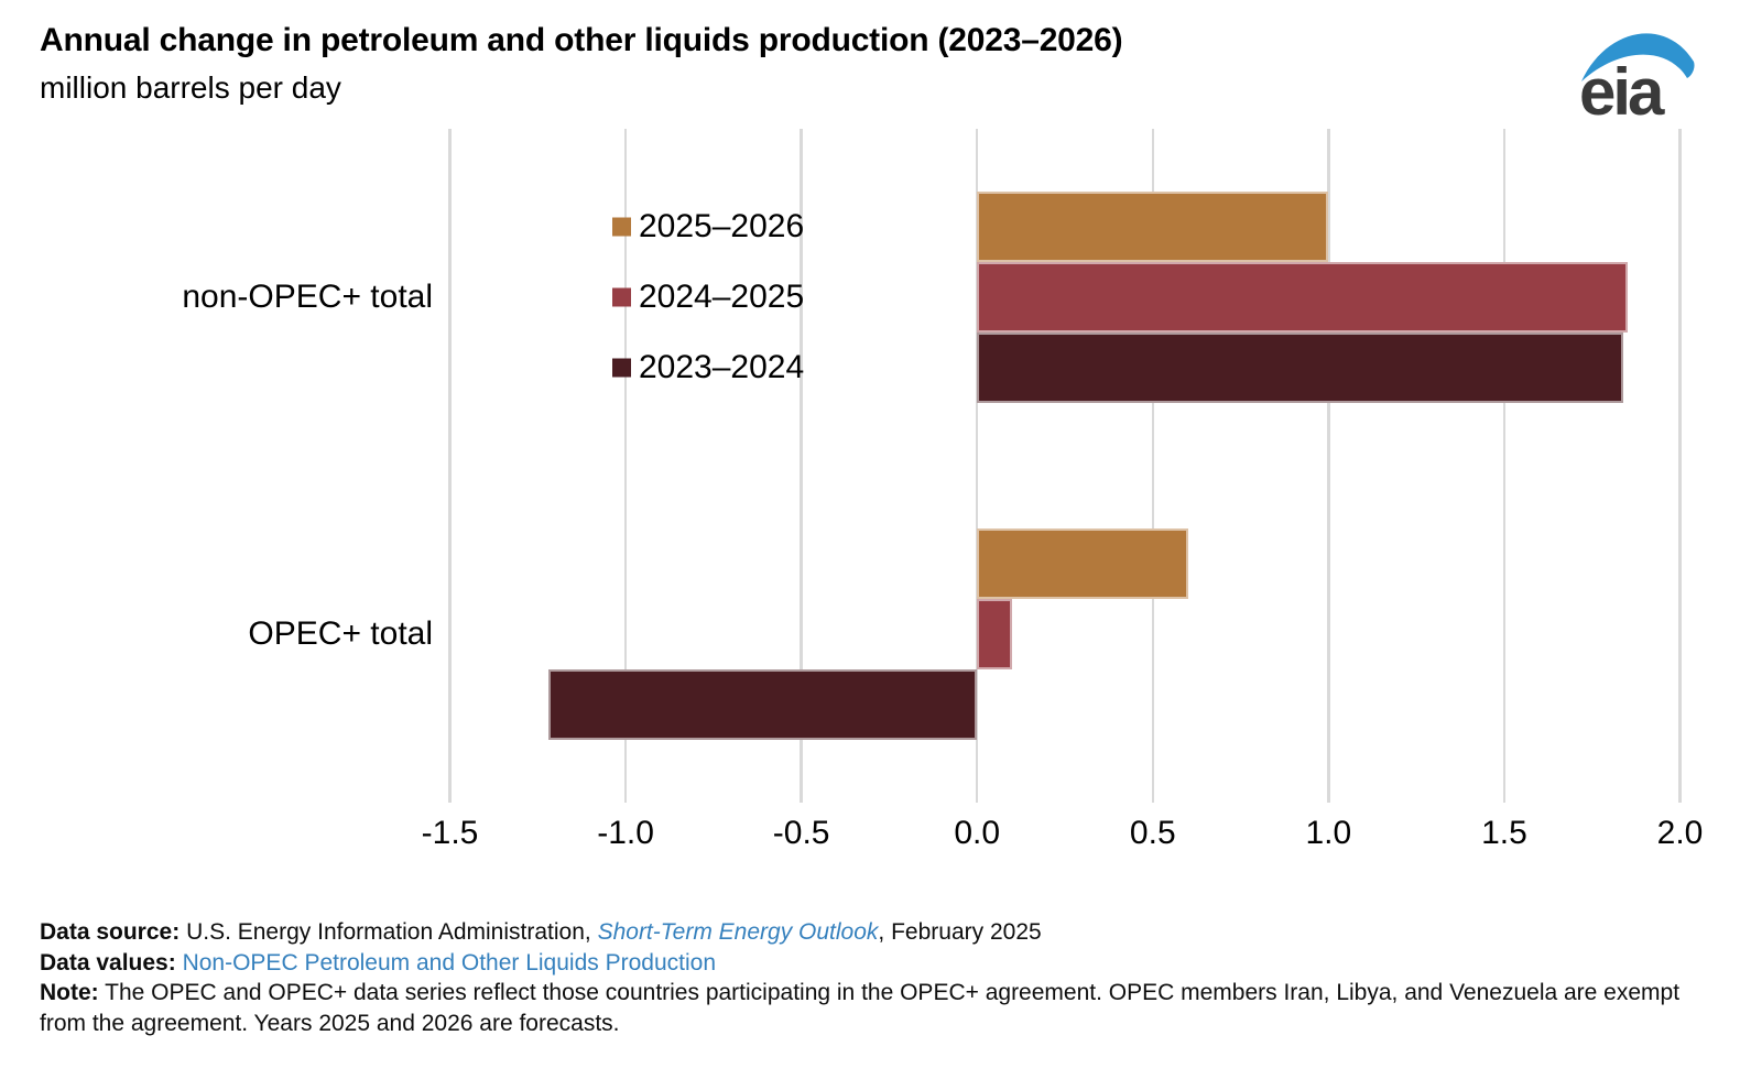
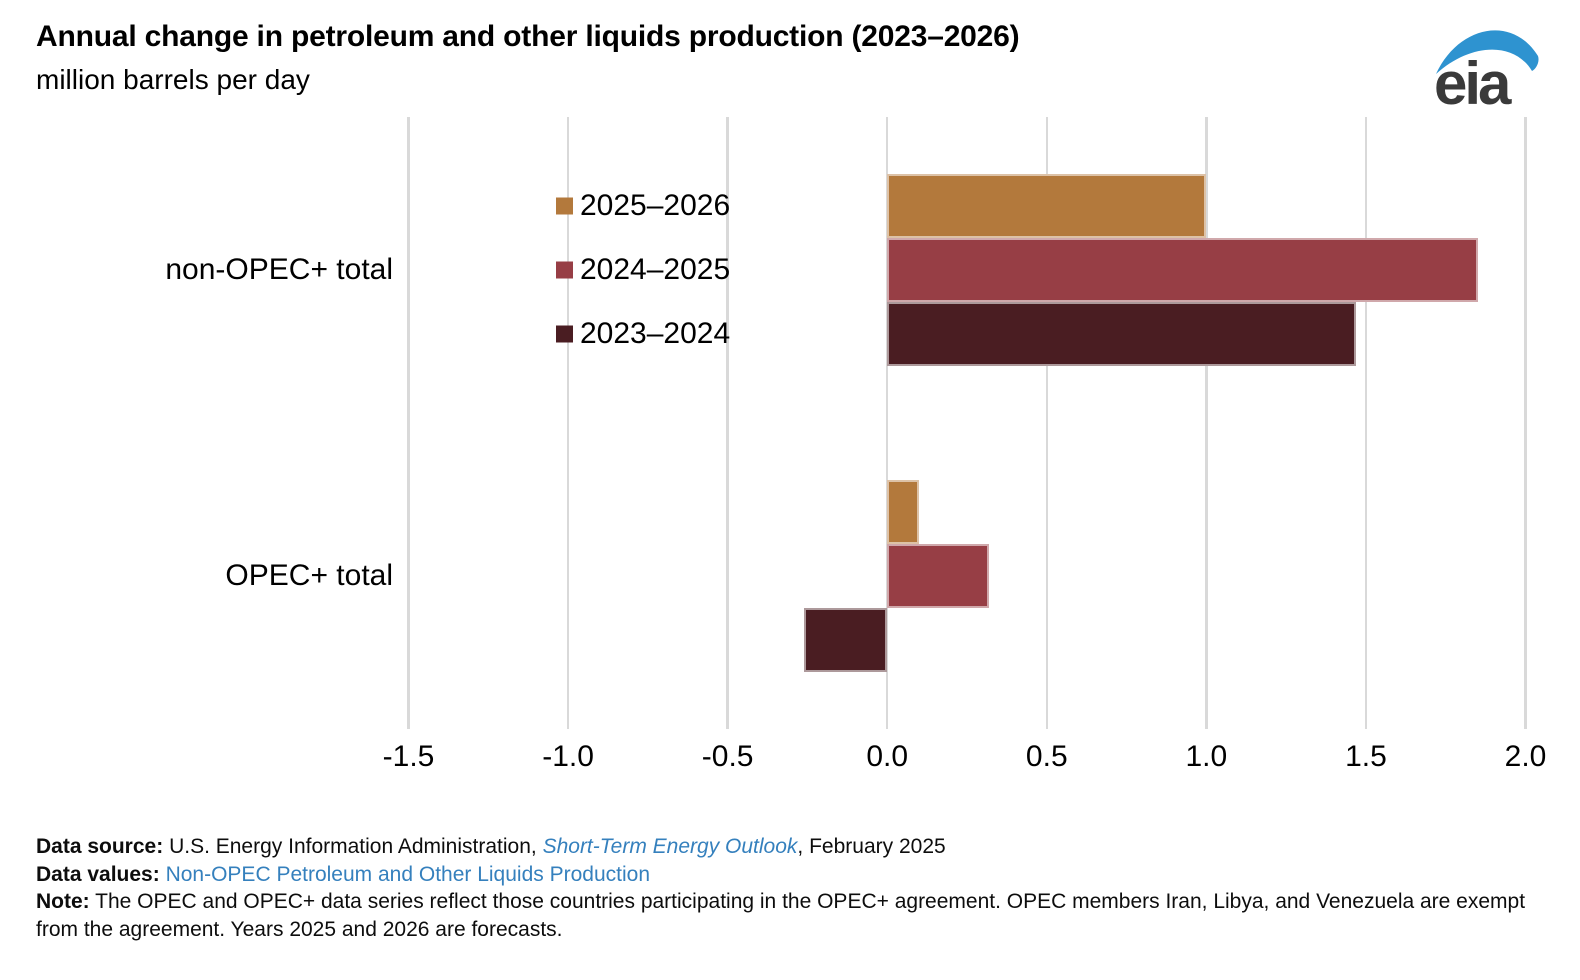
2023–2024/non-OPEC+ total: 1.84 -> 1.47
2025–2026/OPEC+ total: 0.6 -> 0.1
2024–2025/OPEC+ total: 0.10 -> 0.32
2023–2024/OPEC+ total: -1.22 -> -0.26
